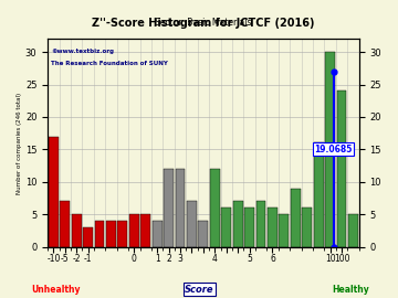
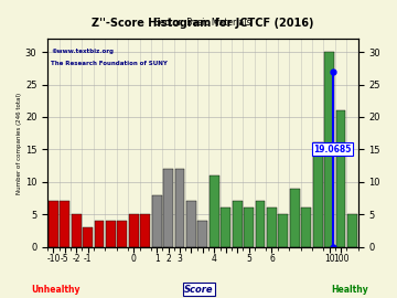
-10: 17 -> 7
1: 4 -> 8
4: 12 -> 11
100: 24 -> 21
